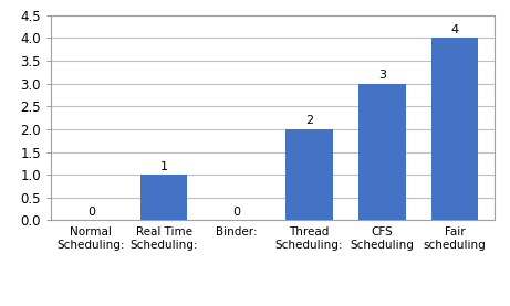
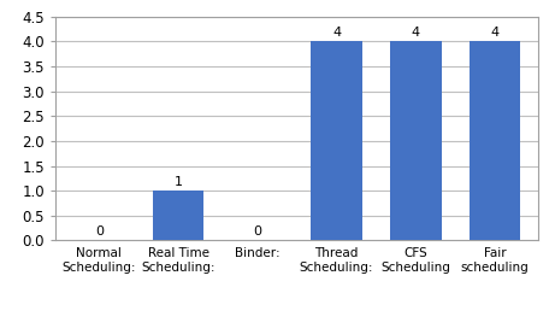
Thread Scheduling:: 2 -> 4
CFS Scheduling: 3 -> 4
